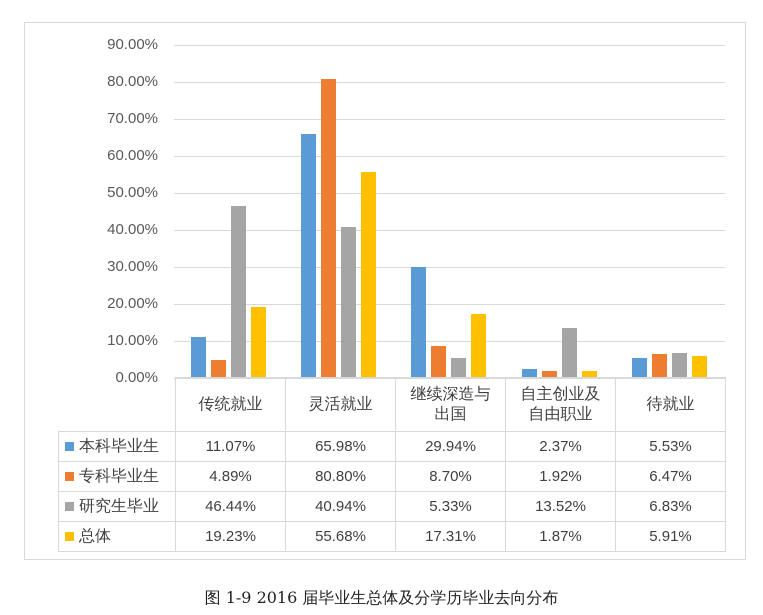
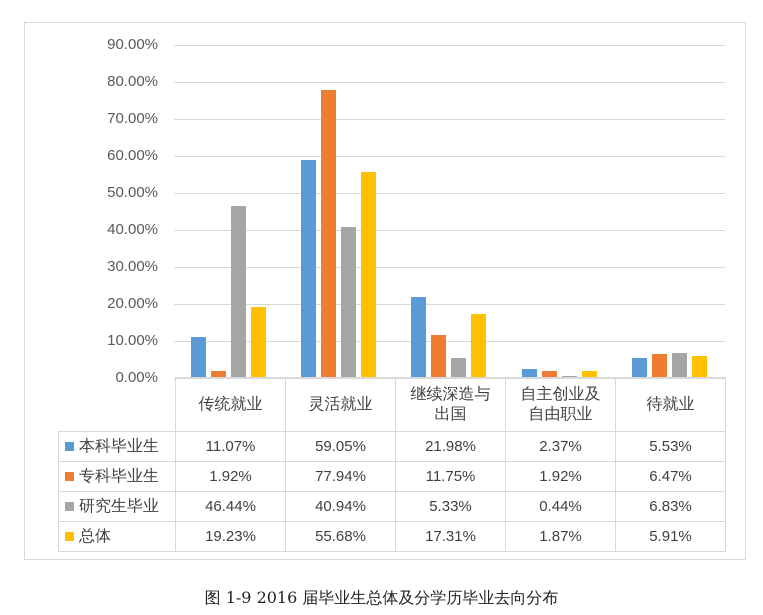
专科毕业生/传统就业: 4.89% -> 1.92%
本科毕业生/灵活就业: 65.98% -> 59.05%
专科毕业生/灵活就业: 80.80% -> 77.94%
本科毕业生/继续深造与出国: 29.94% -> 21.98%
专科毕业生/继续深造与出国: 8.70% -> 11.75%
研究生毕业/自主创业及自由职业: 13.52% -> 0.44%
